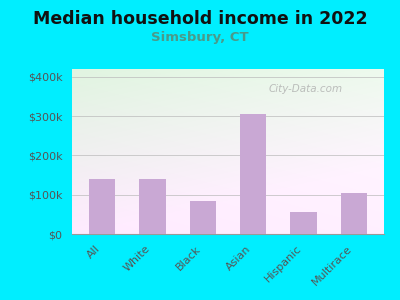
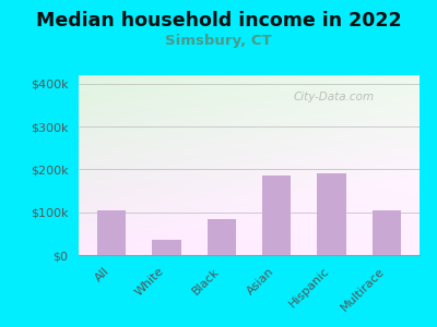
All: $140k -> $105k
White: $140k -> $35k
Asian: $305k -> $185k
Hispanic: $55k -> $190k
